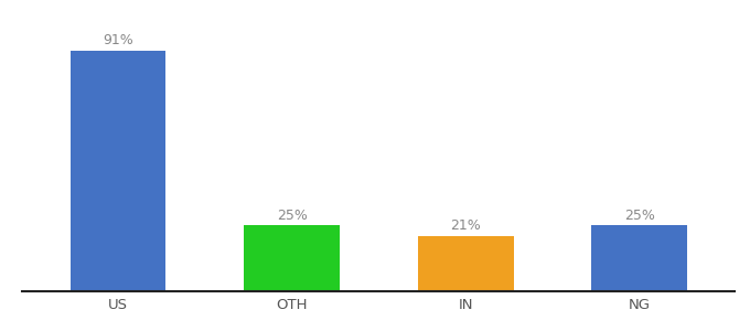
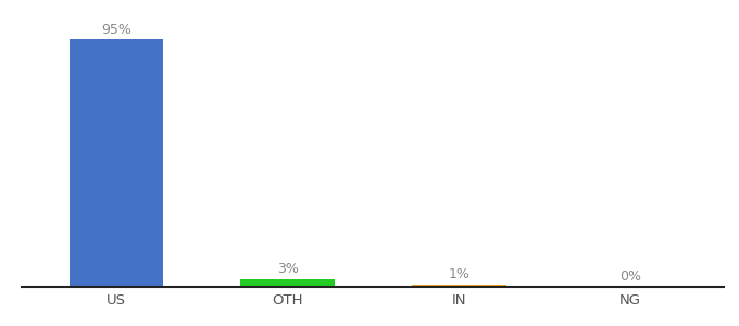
US: 91% -> 95%
OTH: 25% -> 3%
IN: 21% -> 1%
NG: 25% -> 0%
